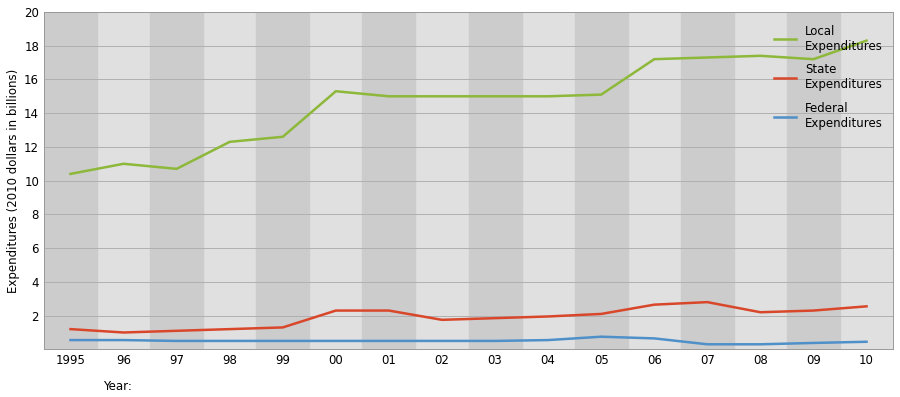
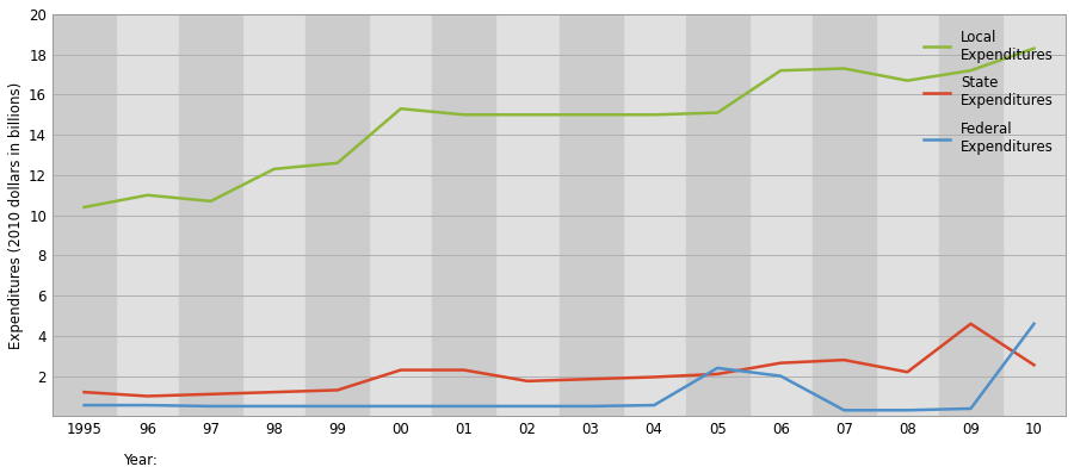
Federal Expenditures/05: 0.8 -> 2.4
Federal Expenditures/06: 0.7 -> 2.0
Local Expenditures/08: 17.4 -> 16.7
State Expenditures/09: 2.3 -> 4.6
Federal Expenditures/10: 0.5 -> 4.6
